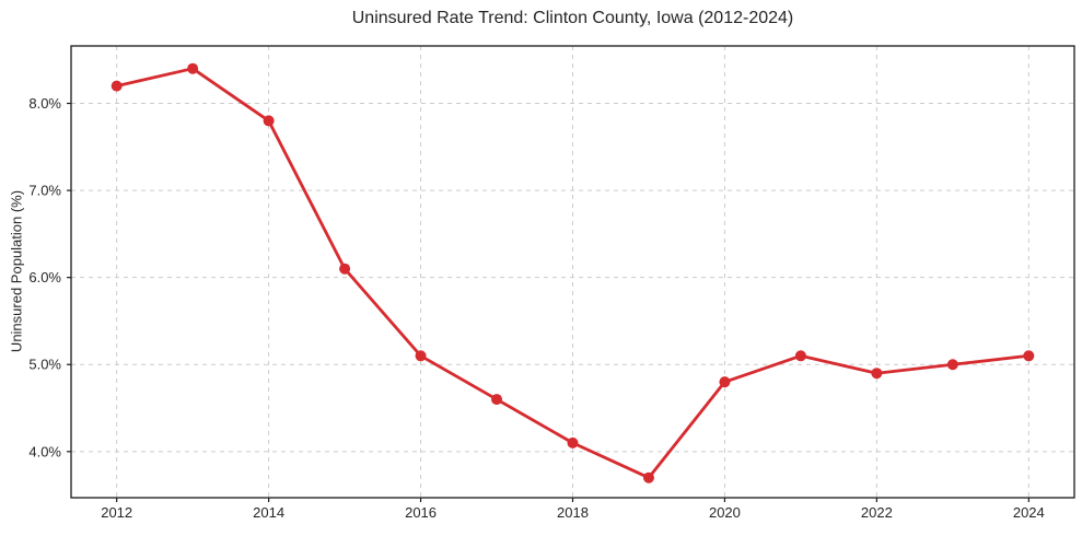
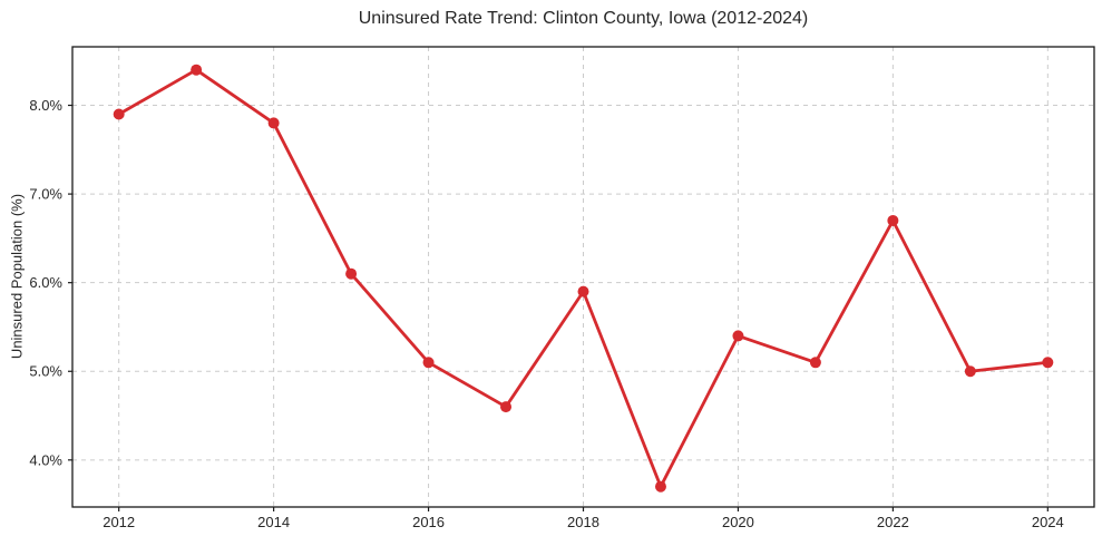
2012: 8.2% -> 7.9%
2018: 4.1% -> 5.9%
2020: 4.8% -> 5.4%
2022: 4.9% -> 6.7%
